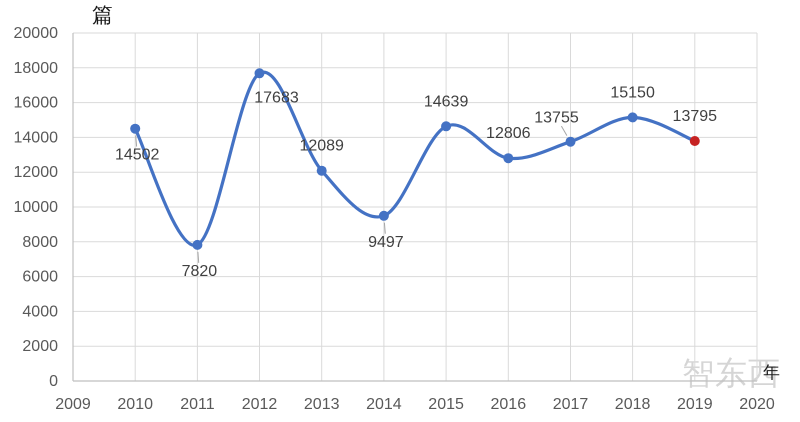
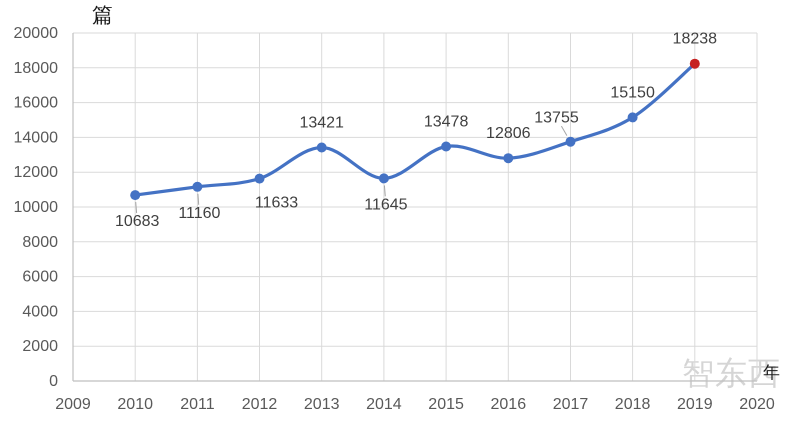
2010: 14502 -> 10683
2011: 7820 -> 11160
2012: 17683 -> 11633
2013: 12089 -> 13421
2014: 9497 -> 11645
2015: 14639 -> 13478
2019: 13795 -> 18238
